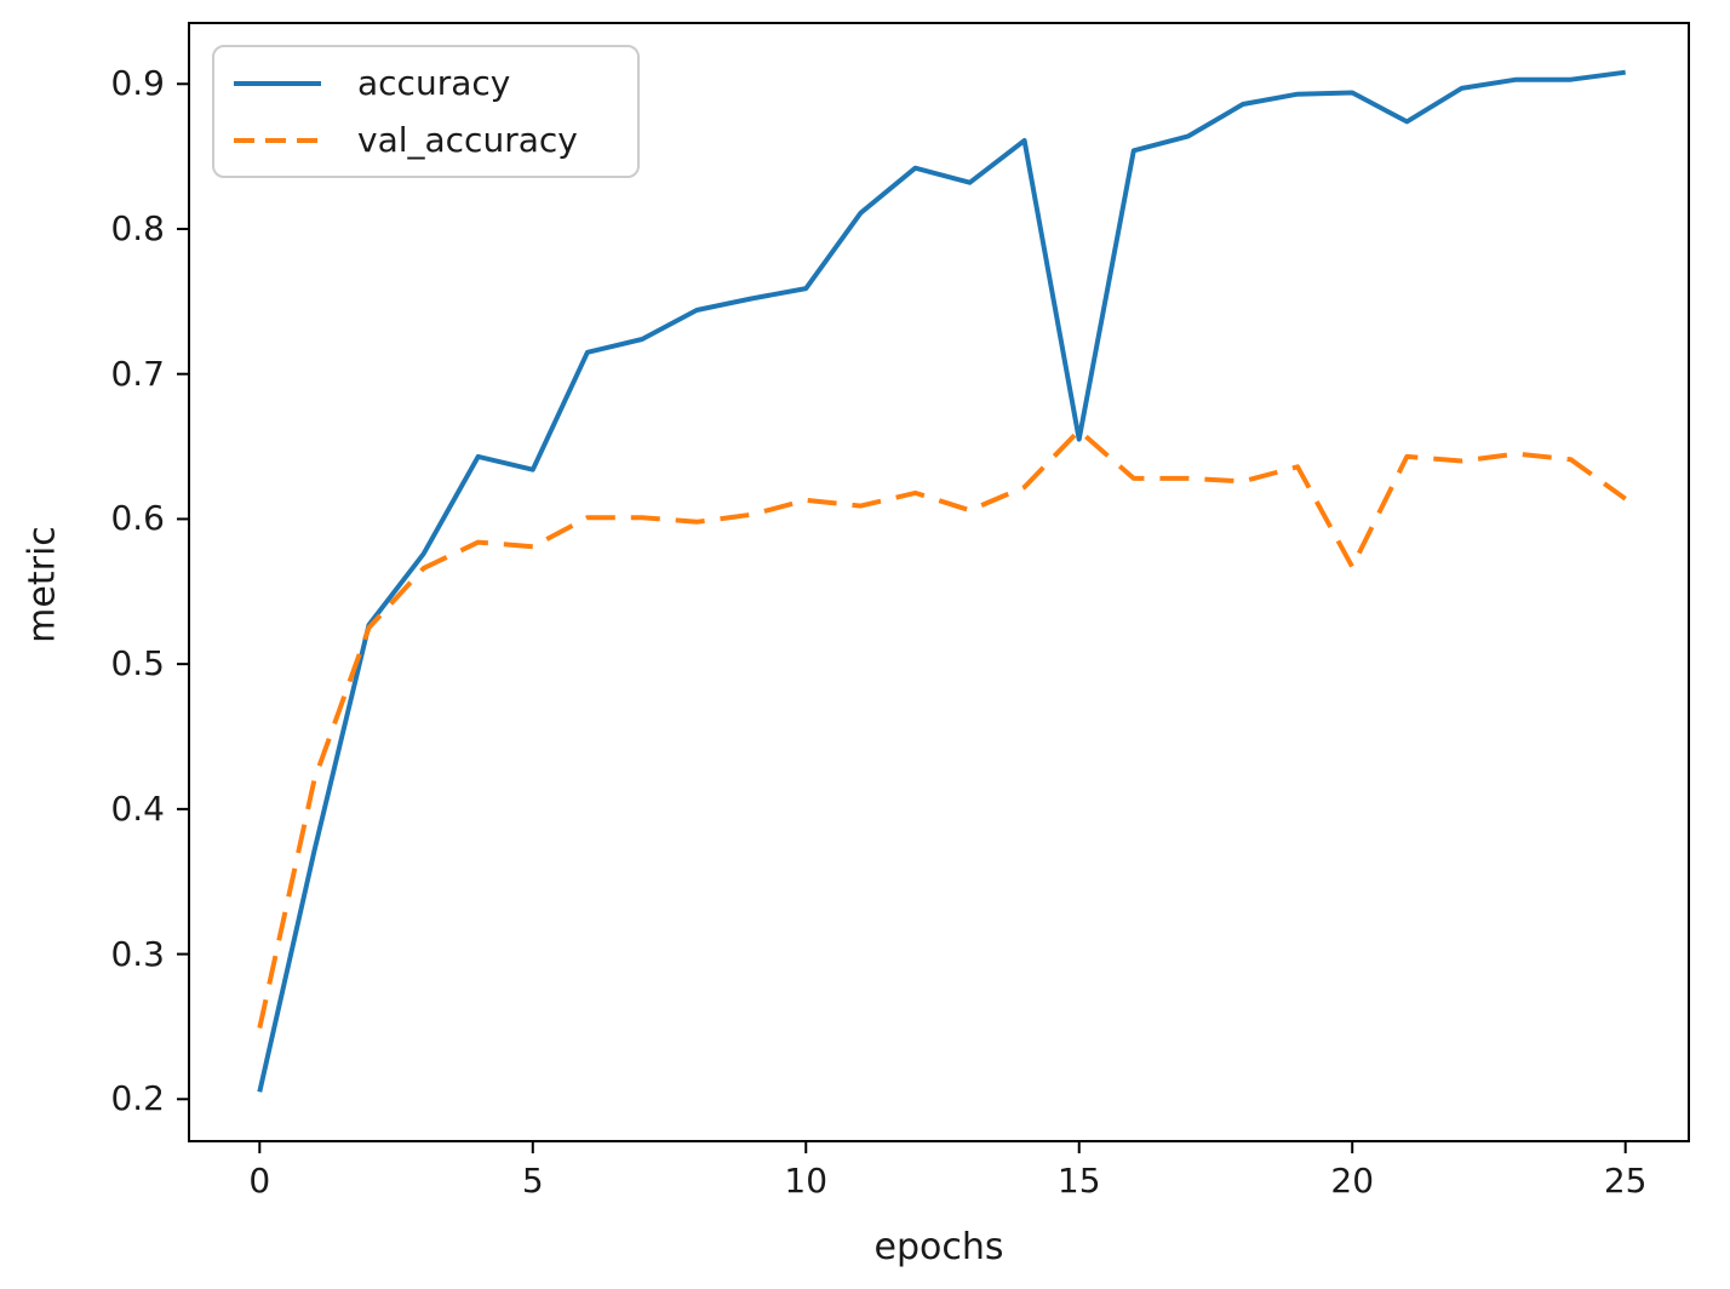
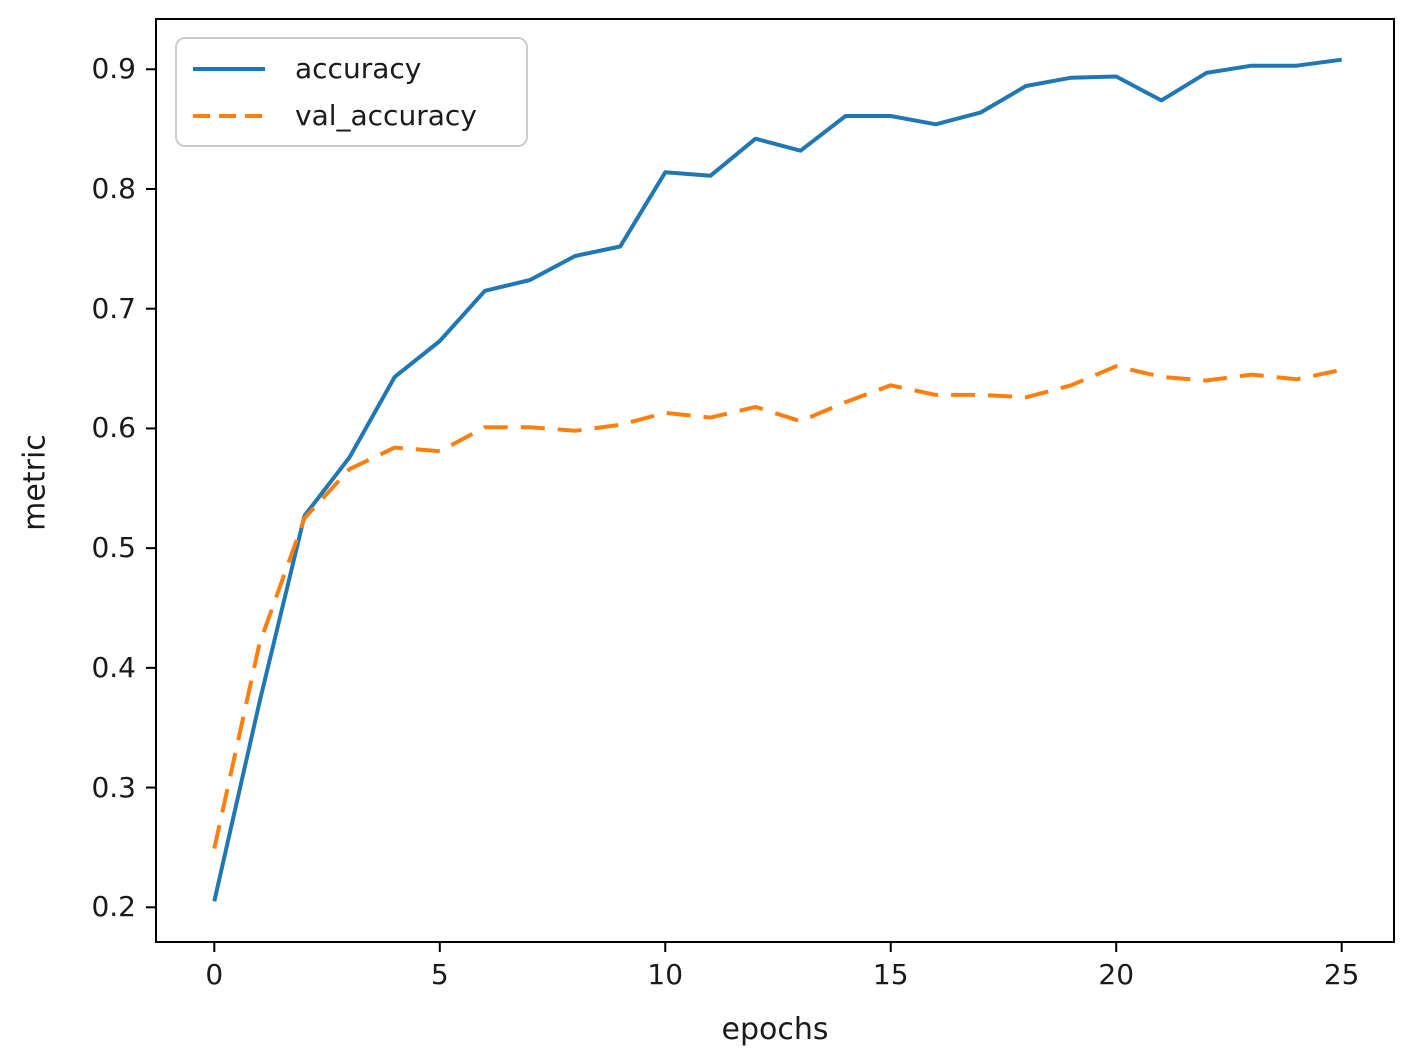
accuracy/5: 0.634 -> 0.673
accuracy/10: 0.759 -> 0.814
accuracy/15: 0.655 -> 0.861
val_accuracy/15: 0.661 -> 0.636
val_accuracy/20: 0.567 -> 0.652
val_accuracy/25: 0.614 -> 0.649
